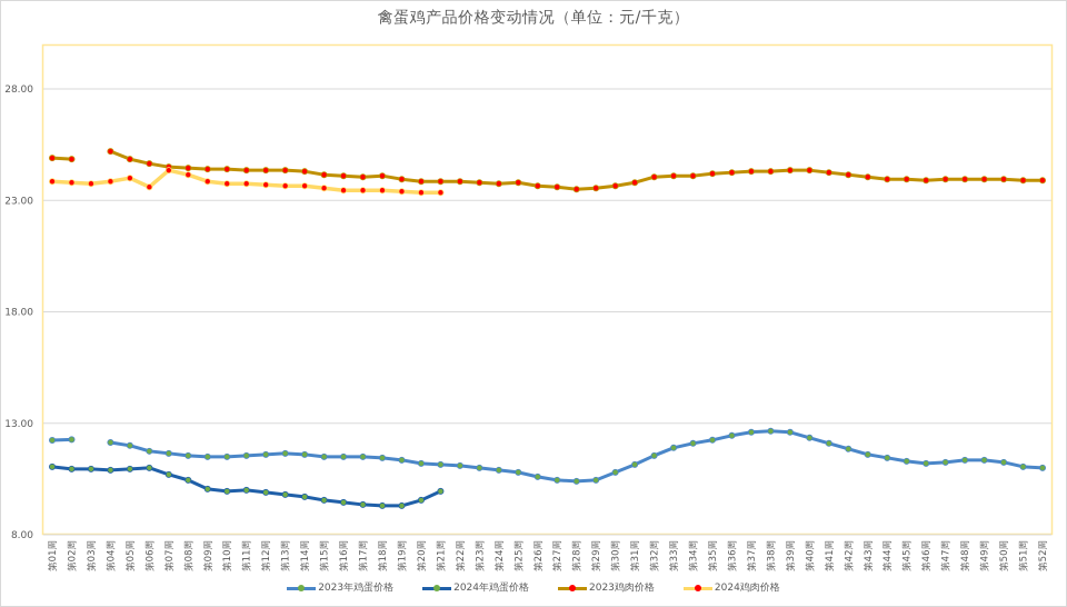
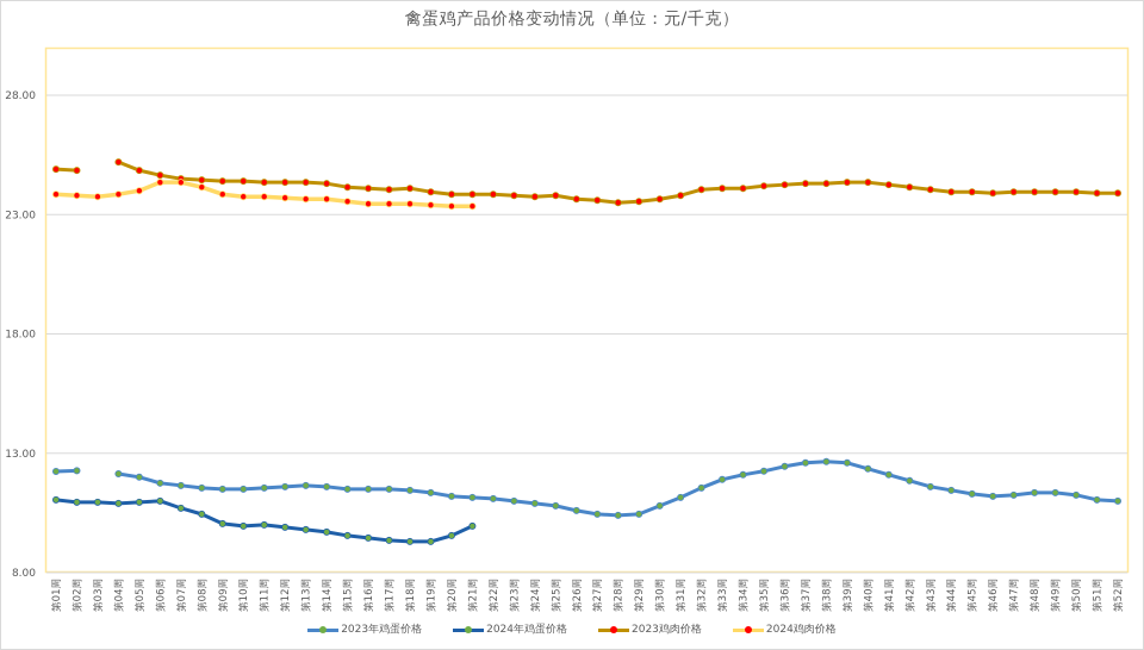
2024鸡肉价格/第06周: 23.6 -> 24.4
